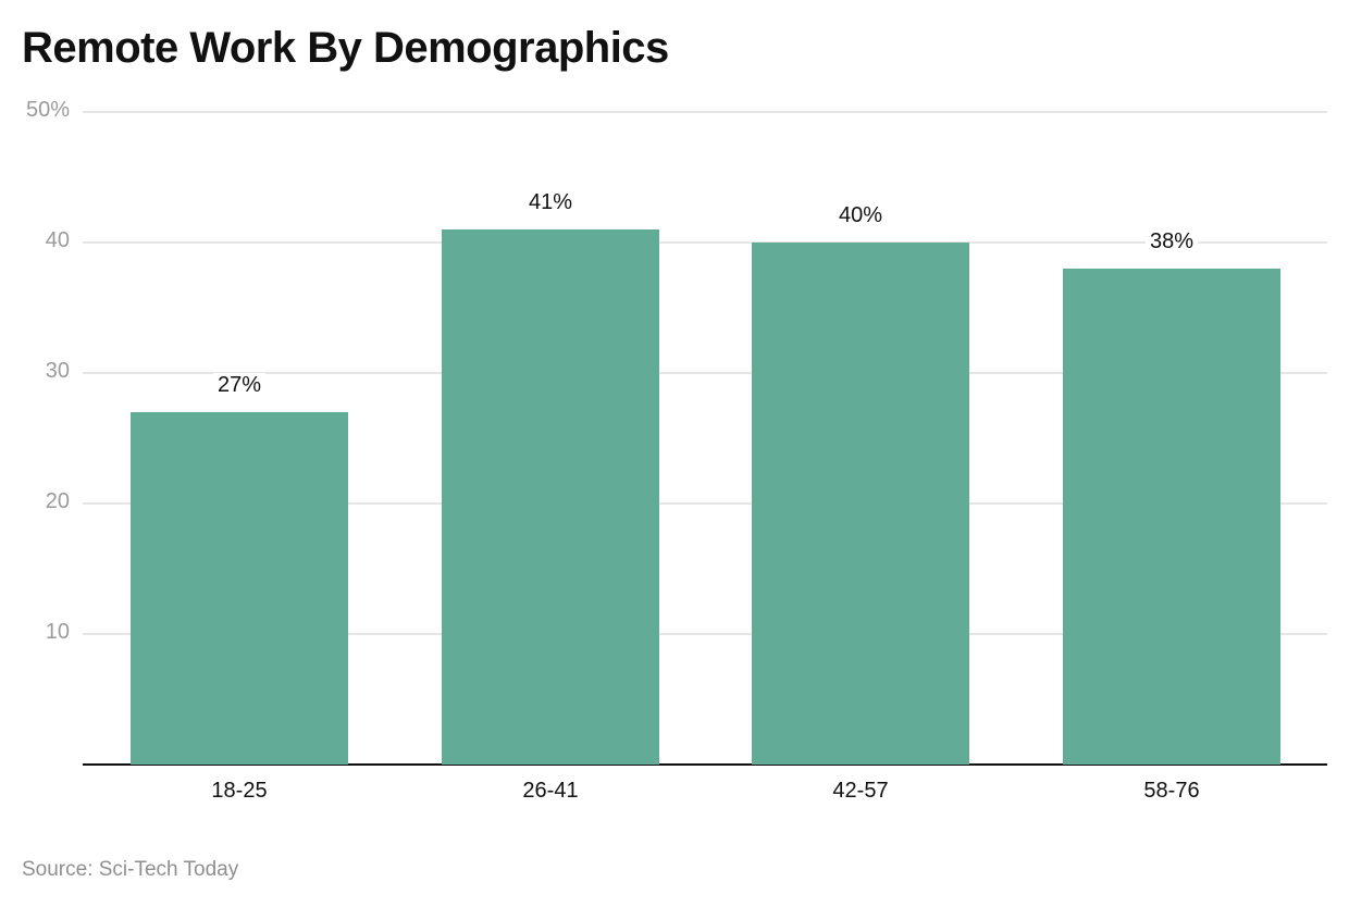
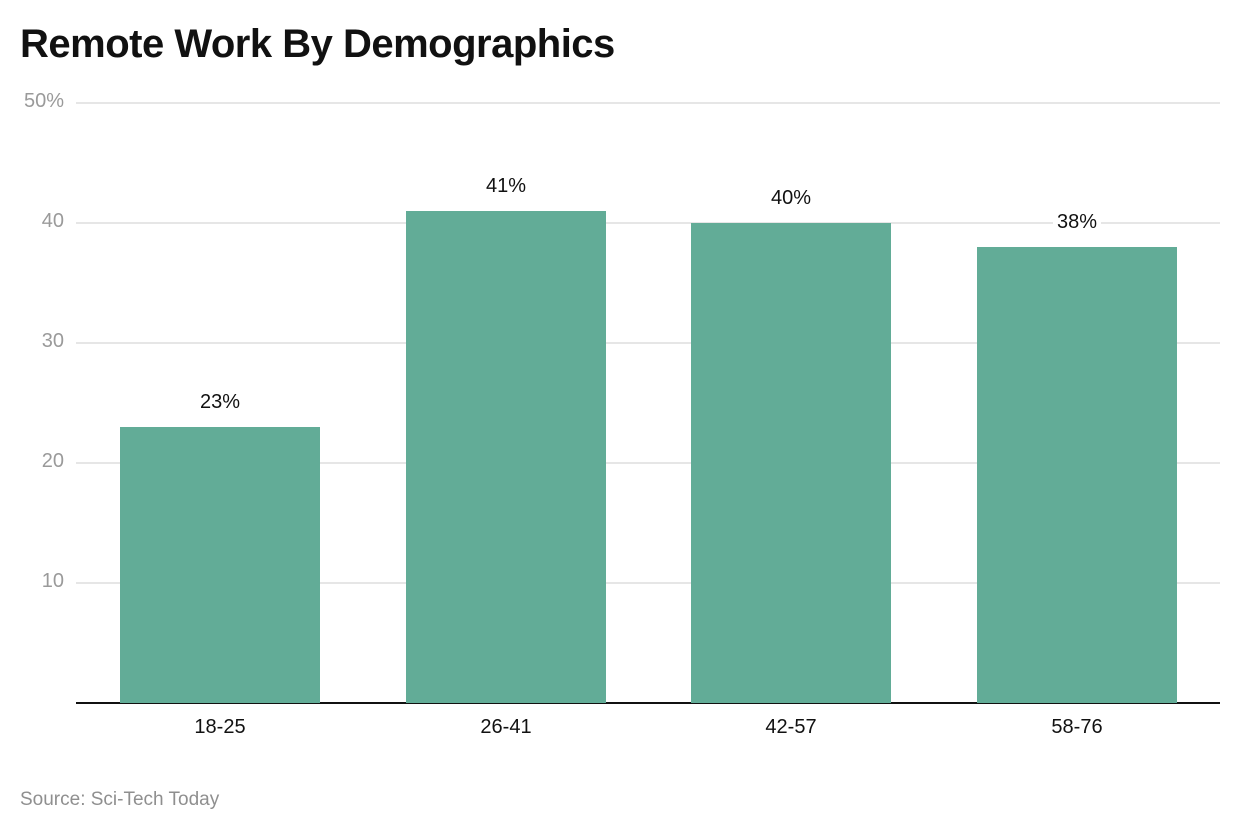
18-25: 27% -> 23%
